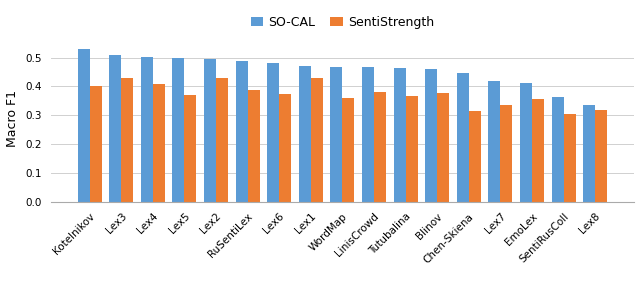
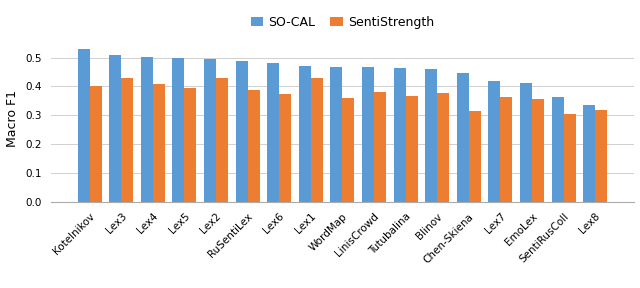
SentiStrength/Lex5: 0.370 -> 0.393
SentiStrength/Lex7: 0.335 -> 0.362
